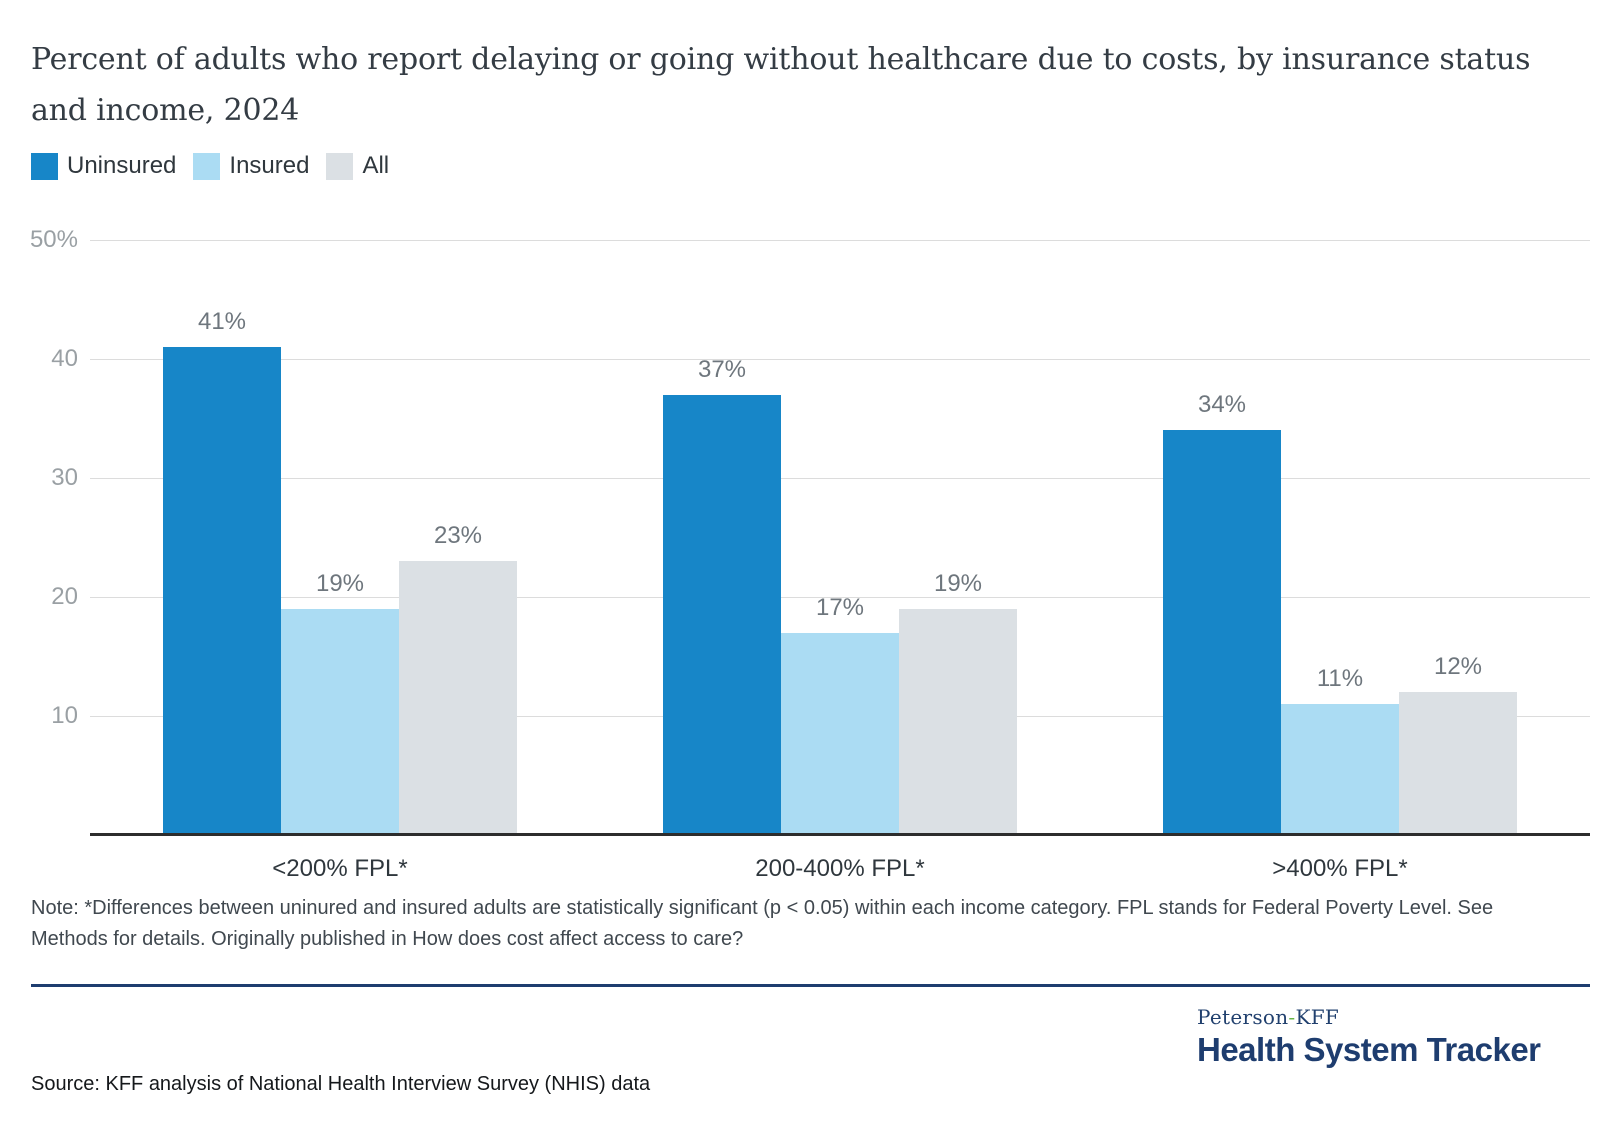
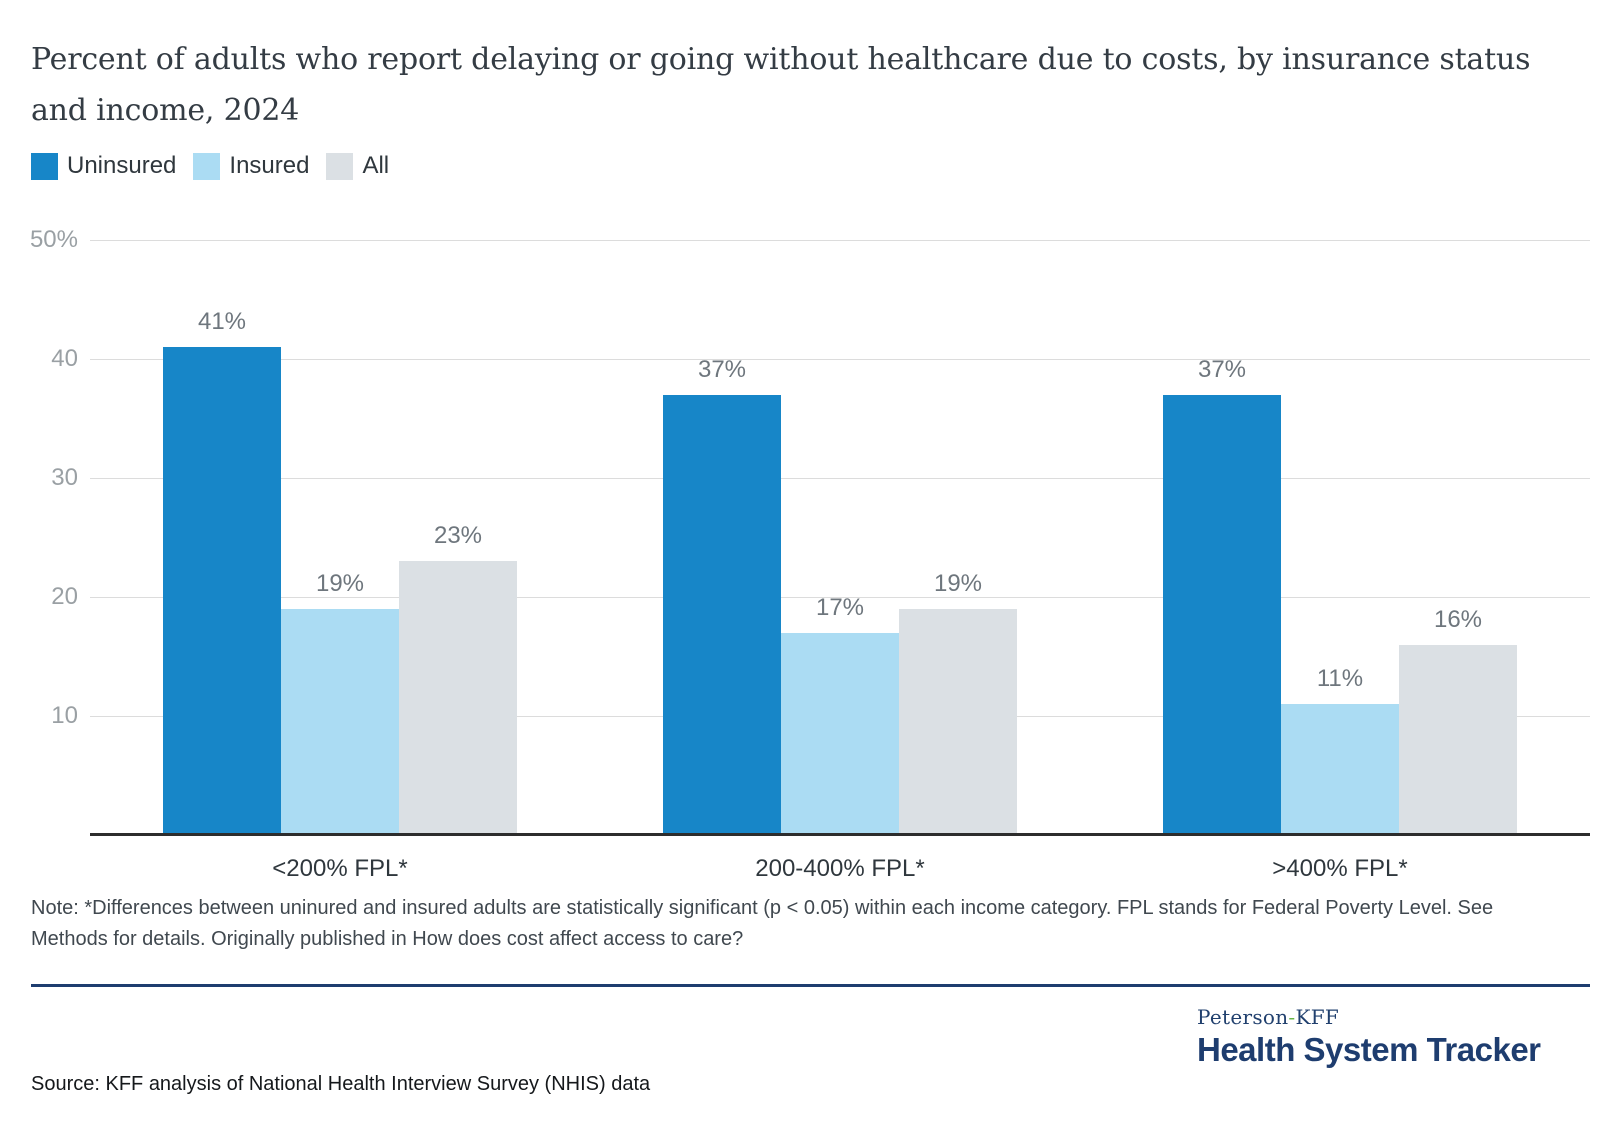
Uninsured/>400% FPL*: 34% -> 37%
All/>400% FPL*: 12% -> 16%
